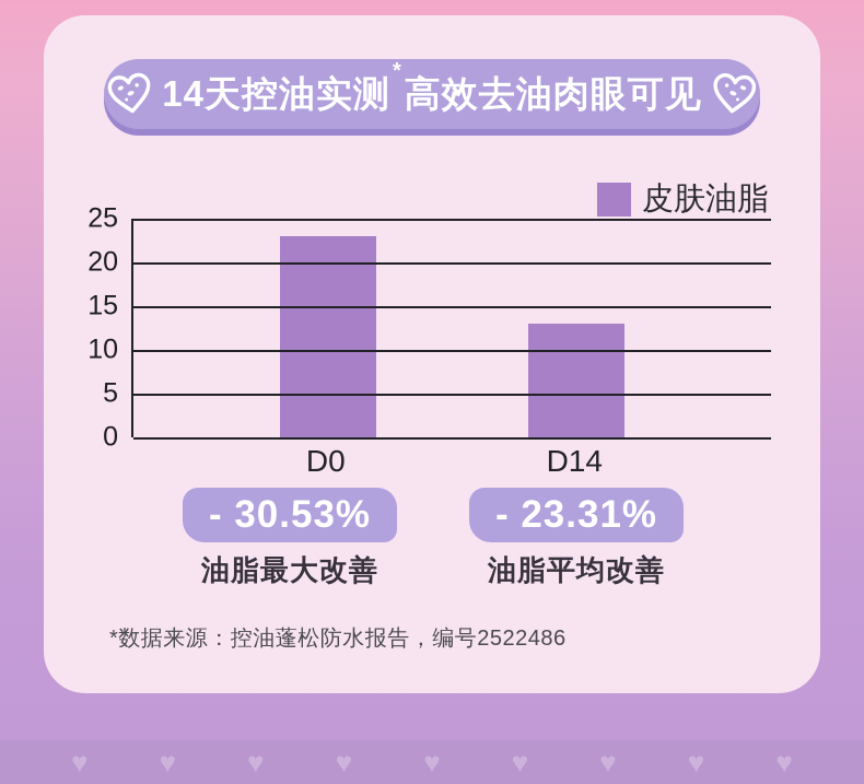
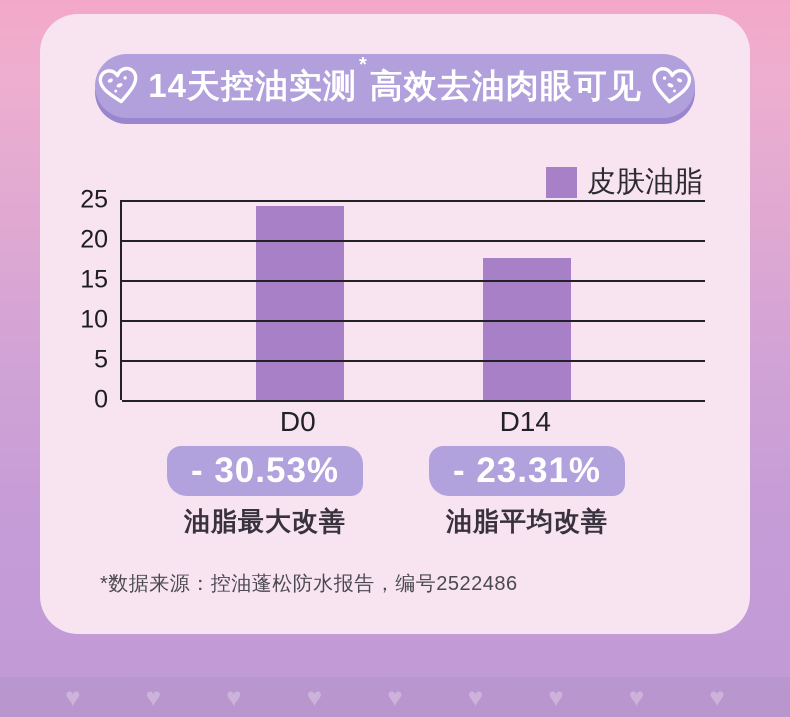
D0: 23 -> 24
D14: 13 -> 18
